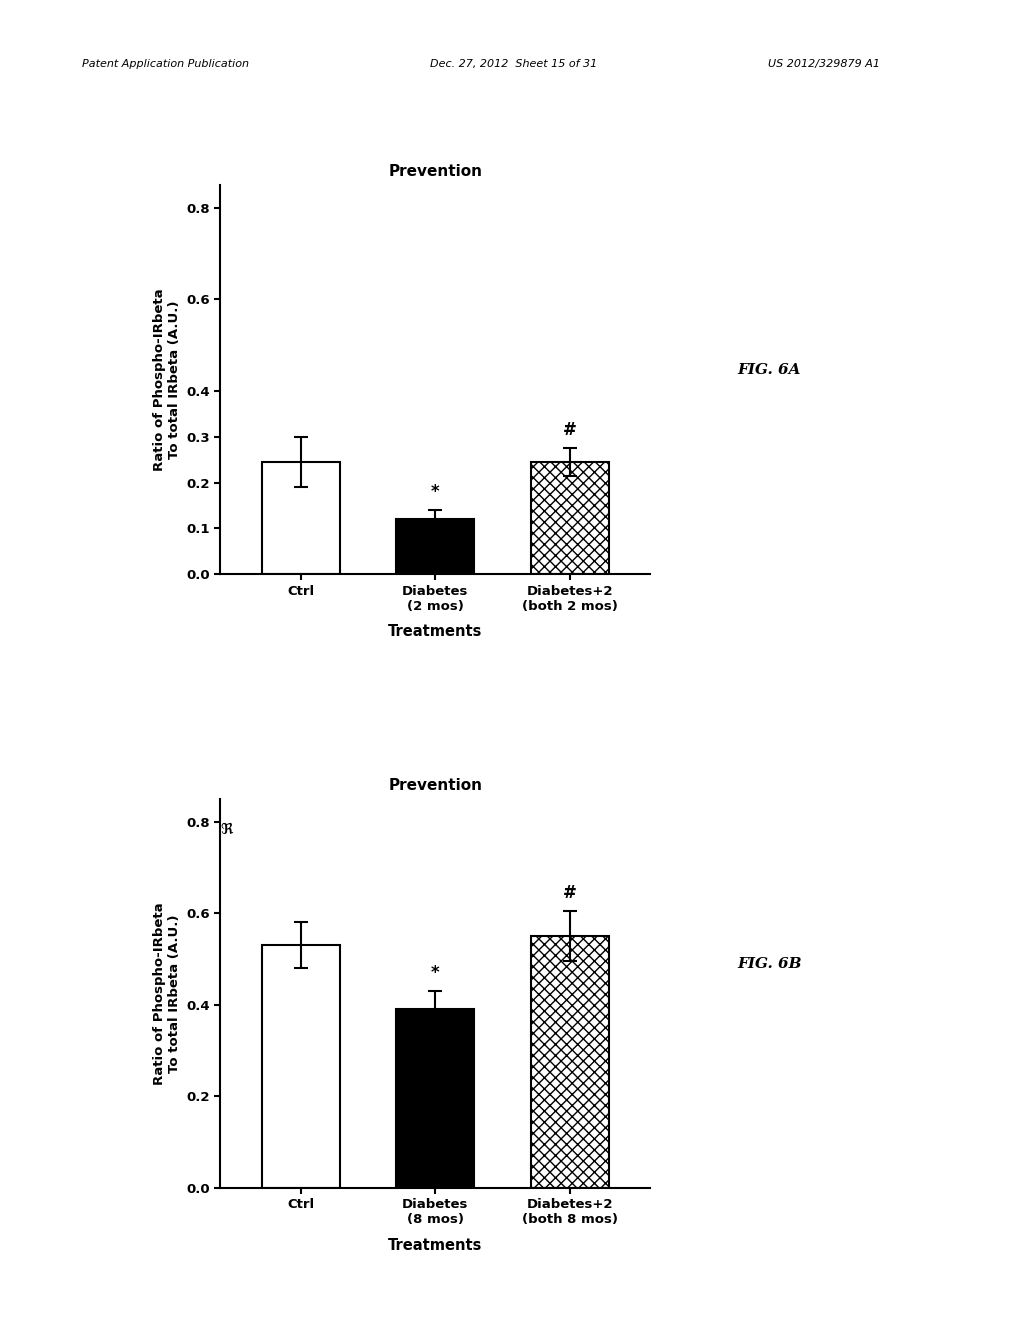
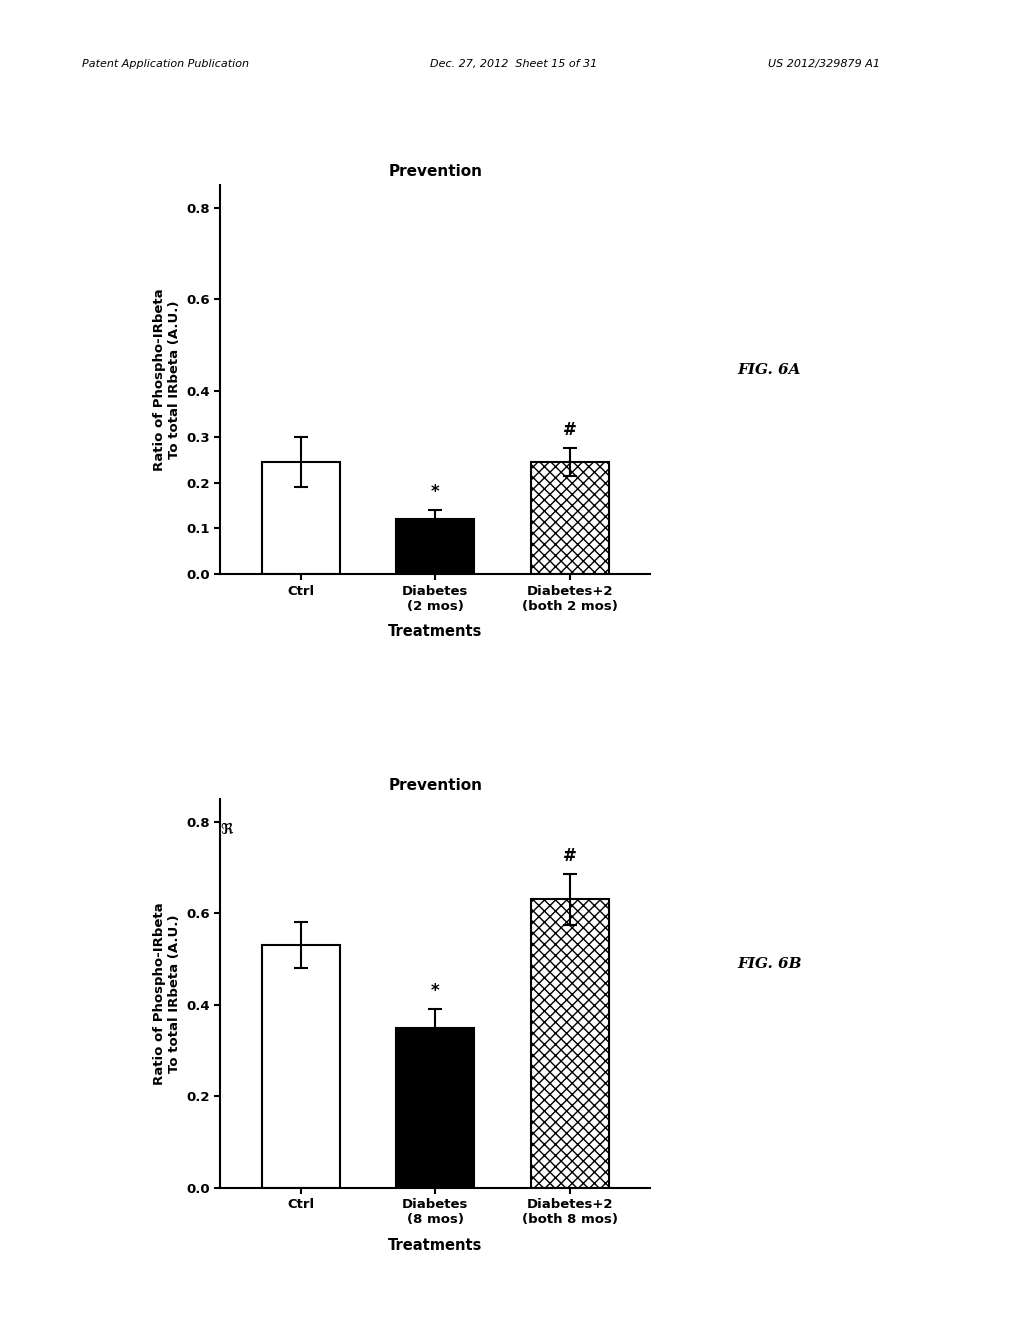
Diabetes (8 mos): 0.39 -> 0.35
Diabetes+2 (both 8 mos): 0.55 -> 0.63
